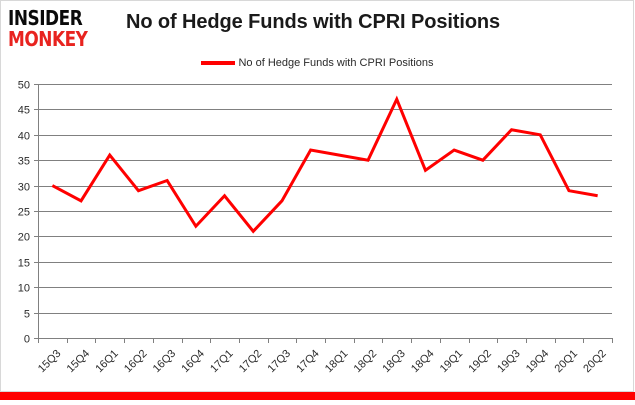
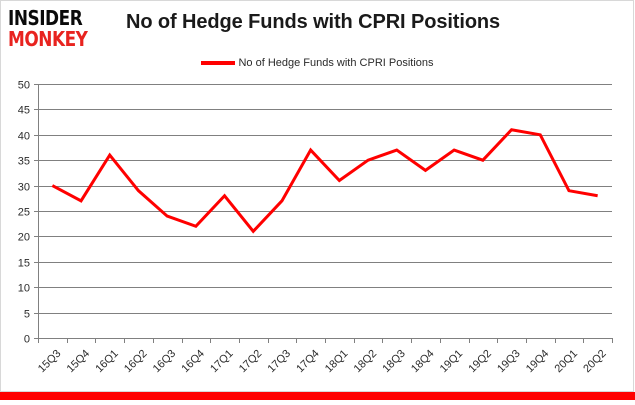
16Q3: 31 -> 24
18Q1: 36 -> 31
18Q3: 47 -> 37
